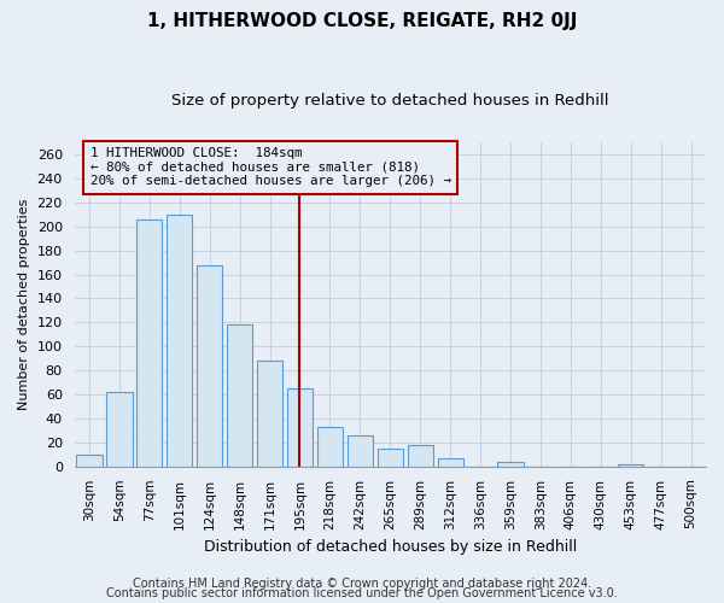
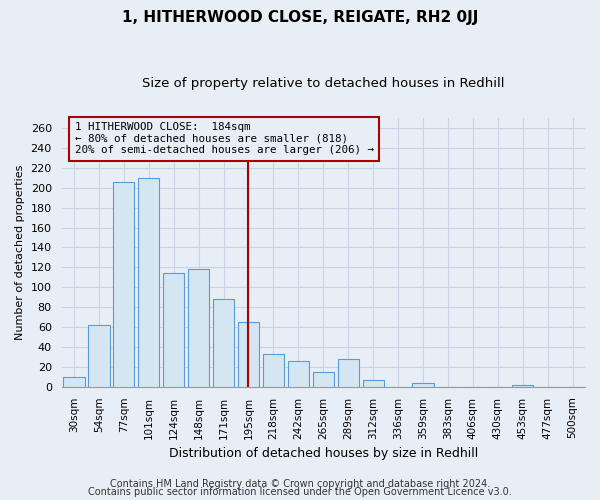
124sqm: 168 -> 114
289sqm: 18 -> 28
